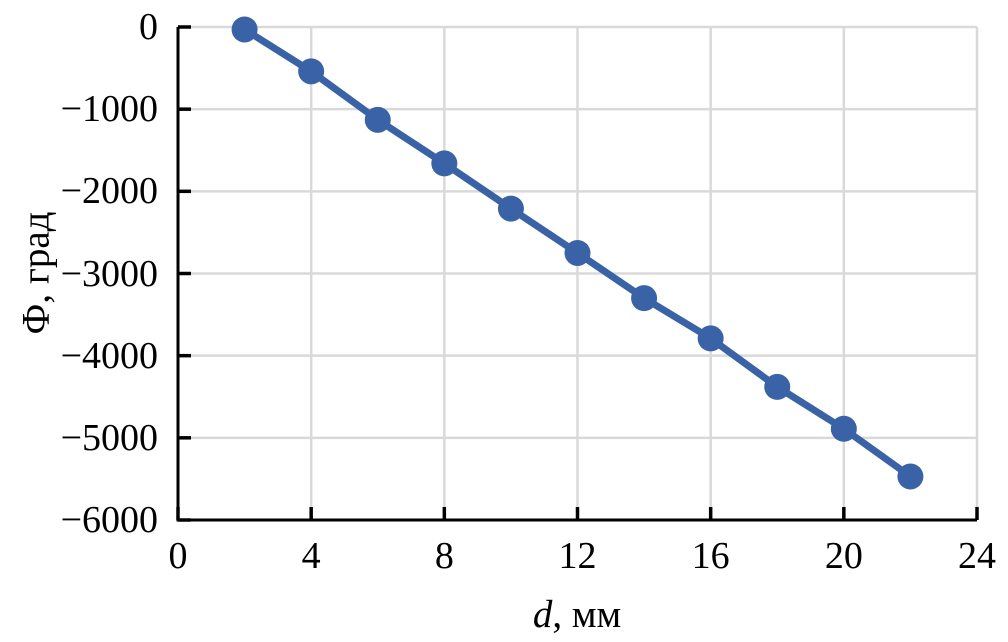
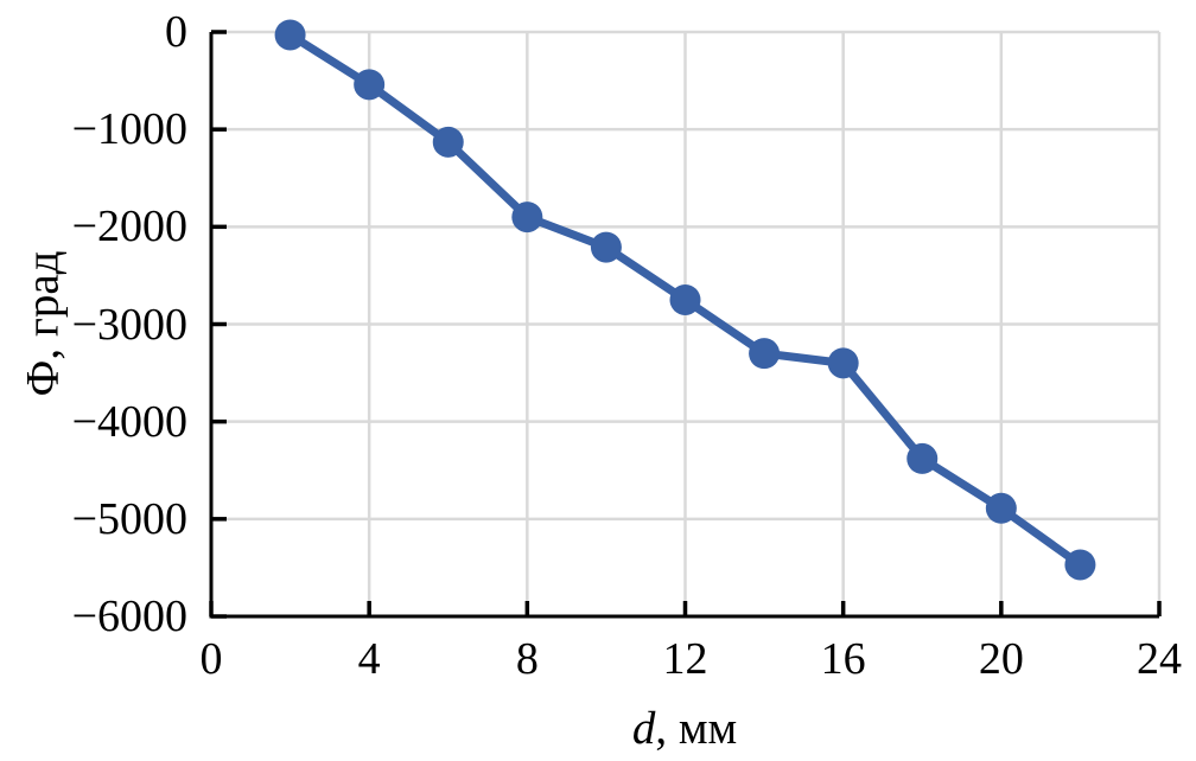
8: -1700 -> -1900
16: -3800 -> -3400
